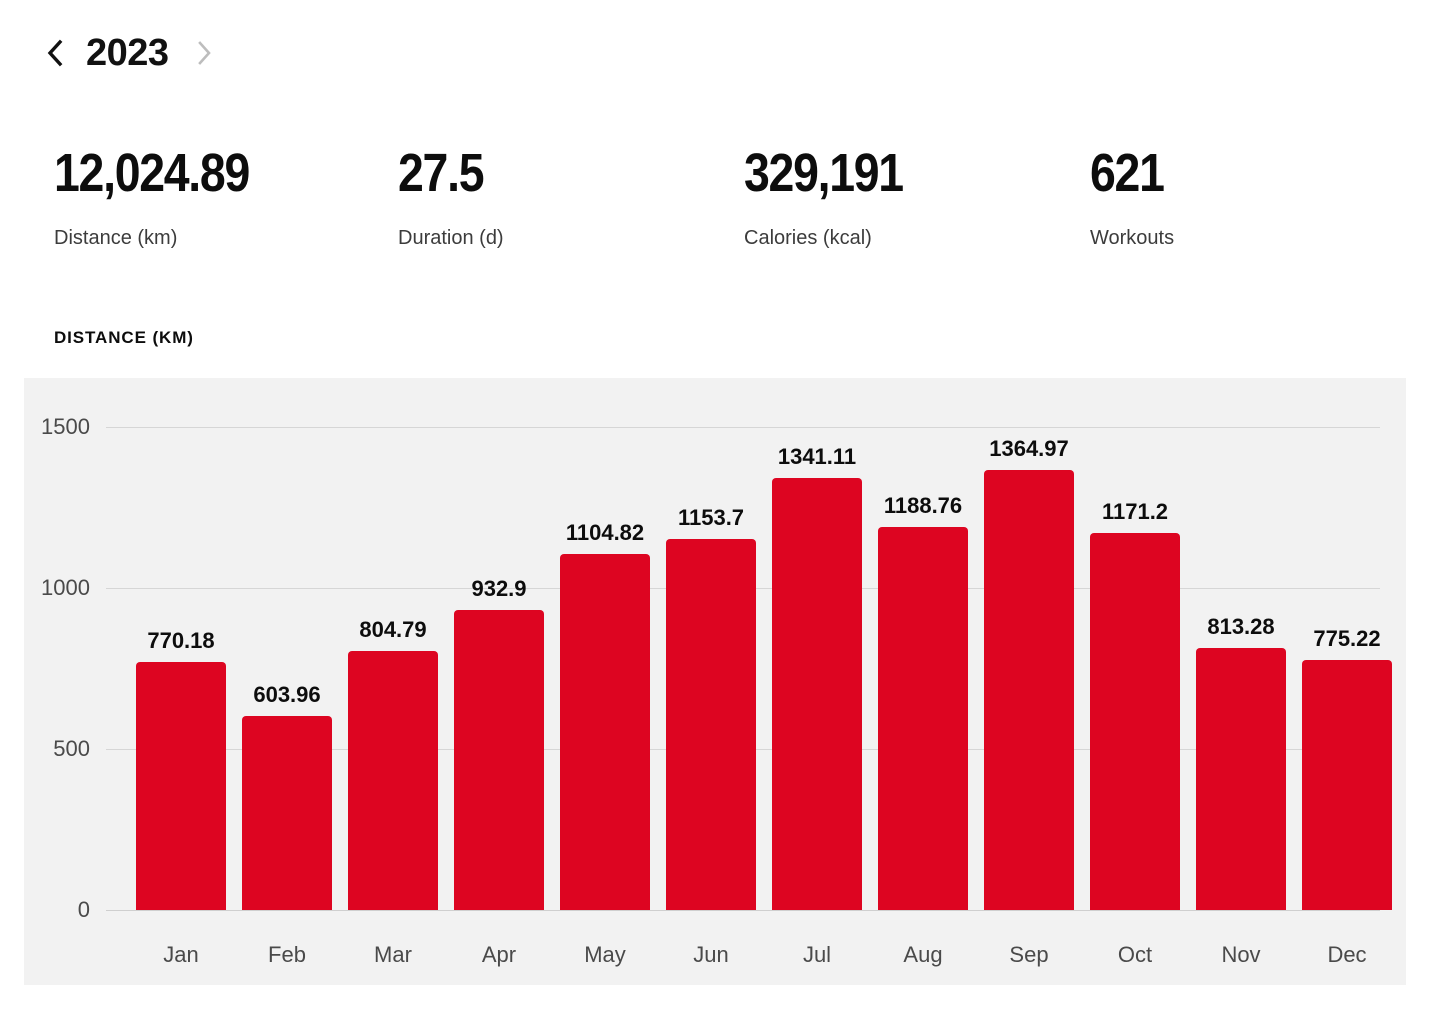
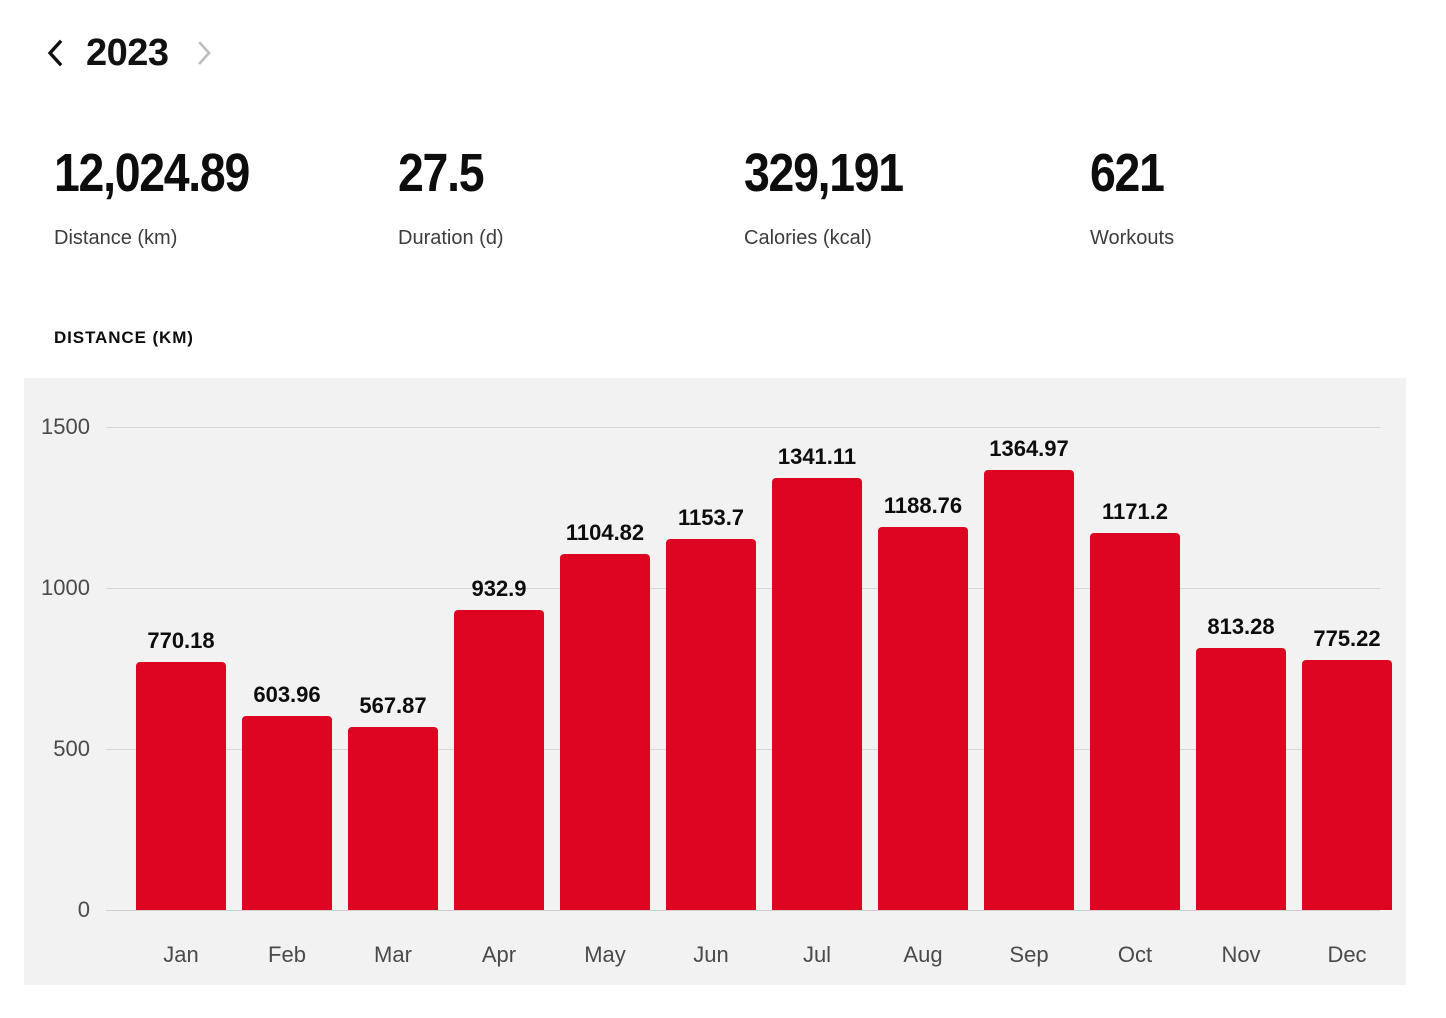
Mar: 804.79 -> 567.87
